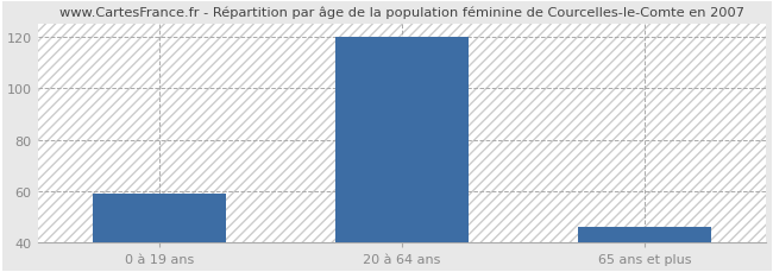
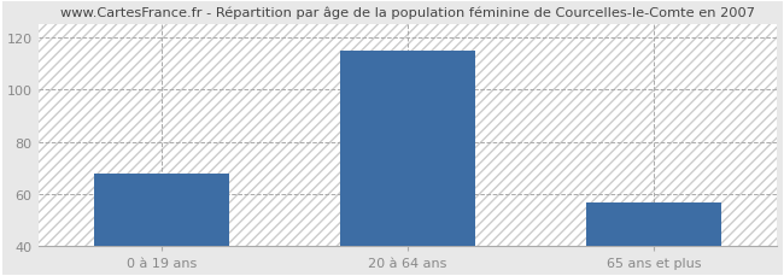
0 à 19 ans: 59 -> 68
20 à 64 ans: 120 -> 115
65 ans et plus: 46 -> 57
